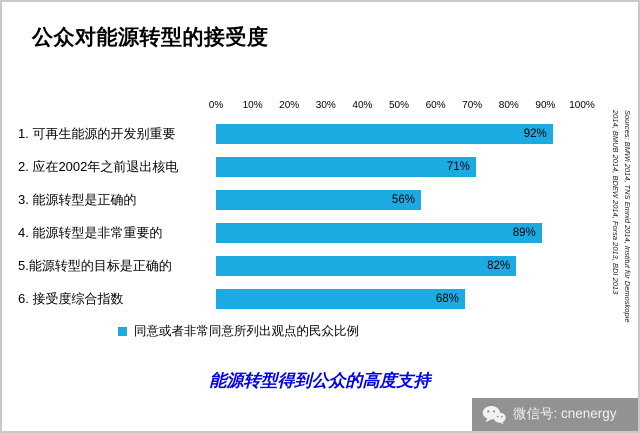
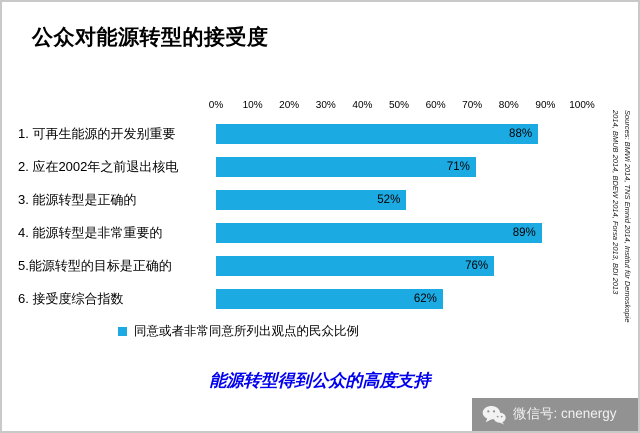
1. 可再生能源的开发别重要: 92% -> 88%
3. 能源转型是正确的: 56% -> 52%
5.能源转型的目标是正确的: 82% -> 76%
6. 接受度综合指数: 68% -> 62%
